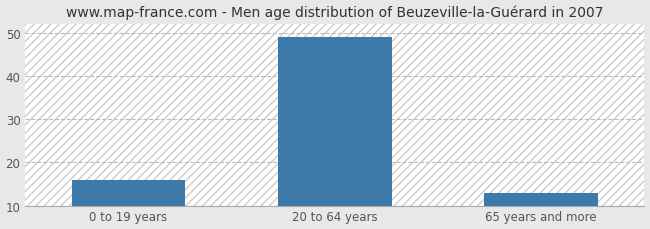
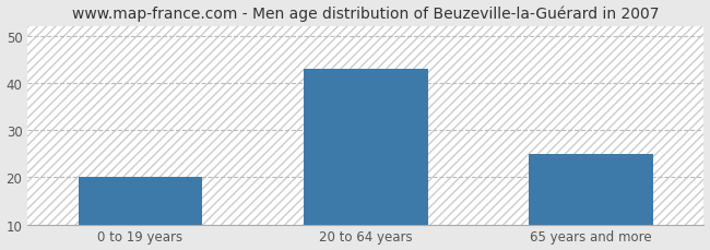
0 to 19 years: 16 -> 20
20 to 64 years: 49 -> 43
65 years and more: 13 -> 25
